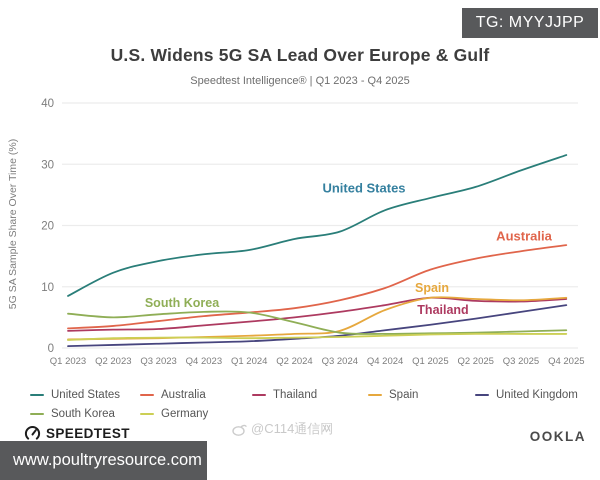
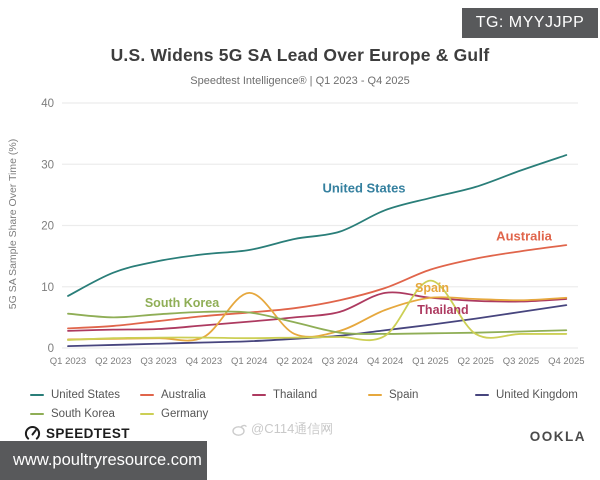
Spain/Q1 2024: 2 -> 9
Thailand/Q4 2024: 7 -> 9
Germany/Q1 2025: 2 -> 11
